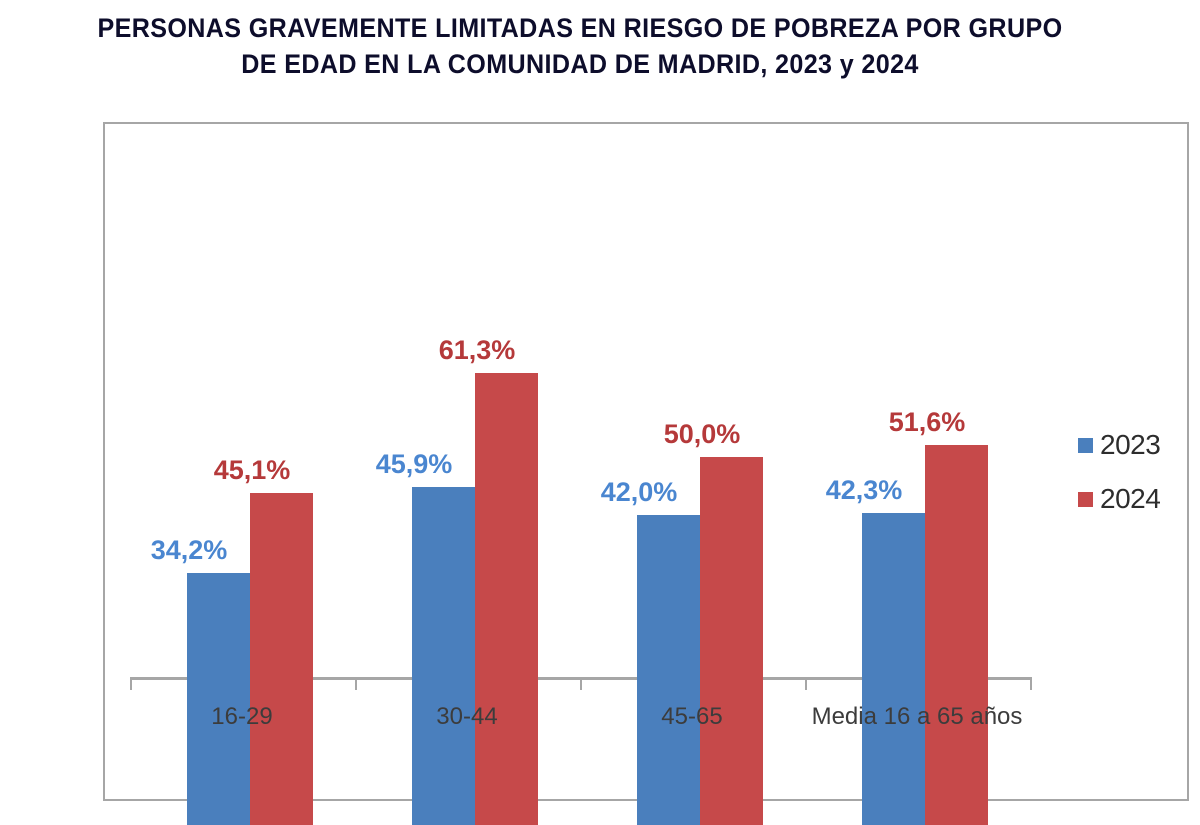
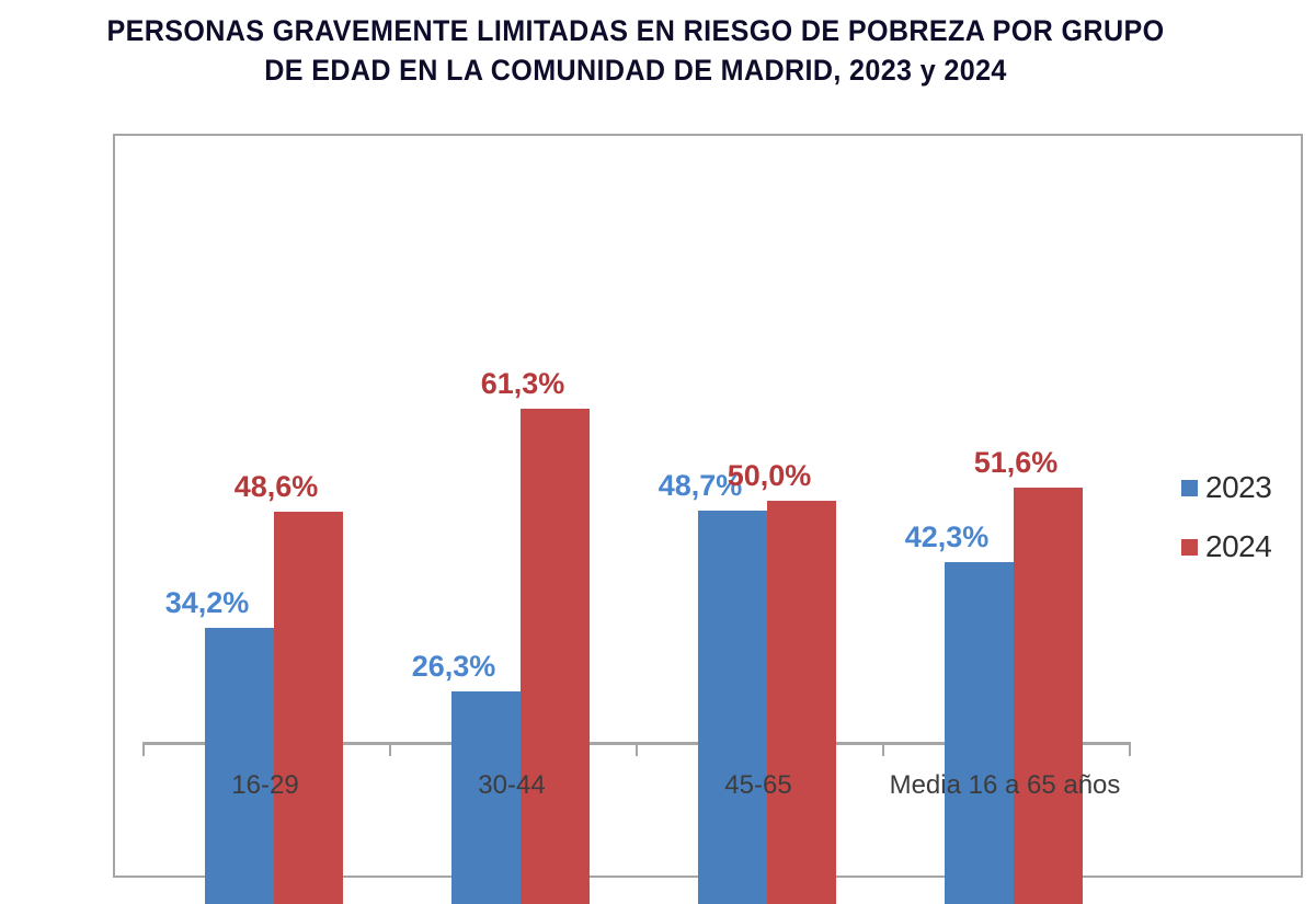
2024/16-29: 45,1% -> 48,6%
2023/30-44: 45,9% -> 26,3%
2023/45-65: 42,0% -> 48,7%
